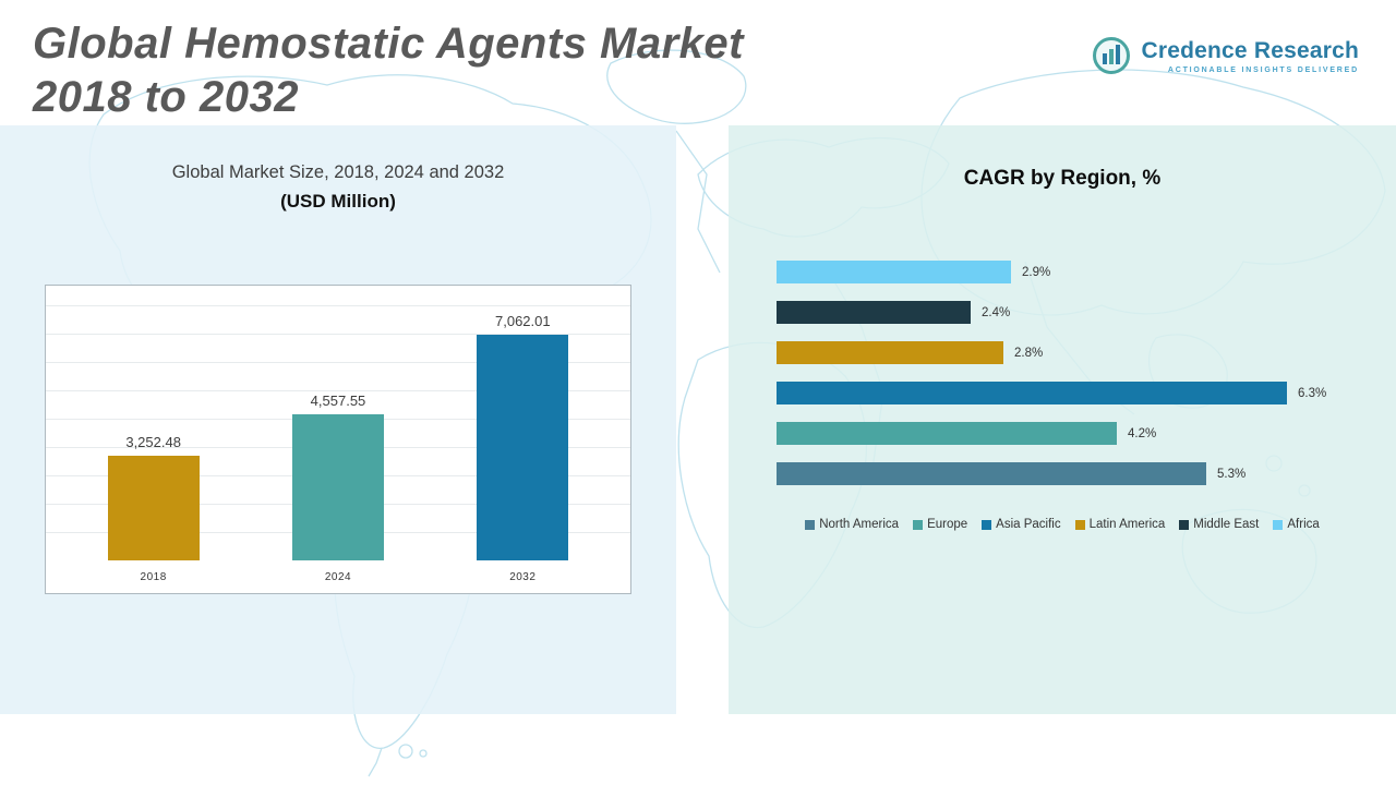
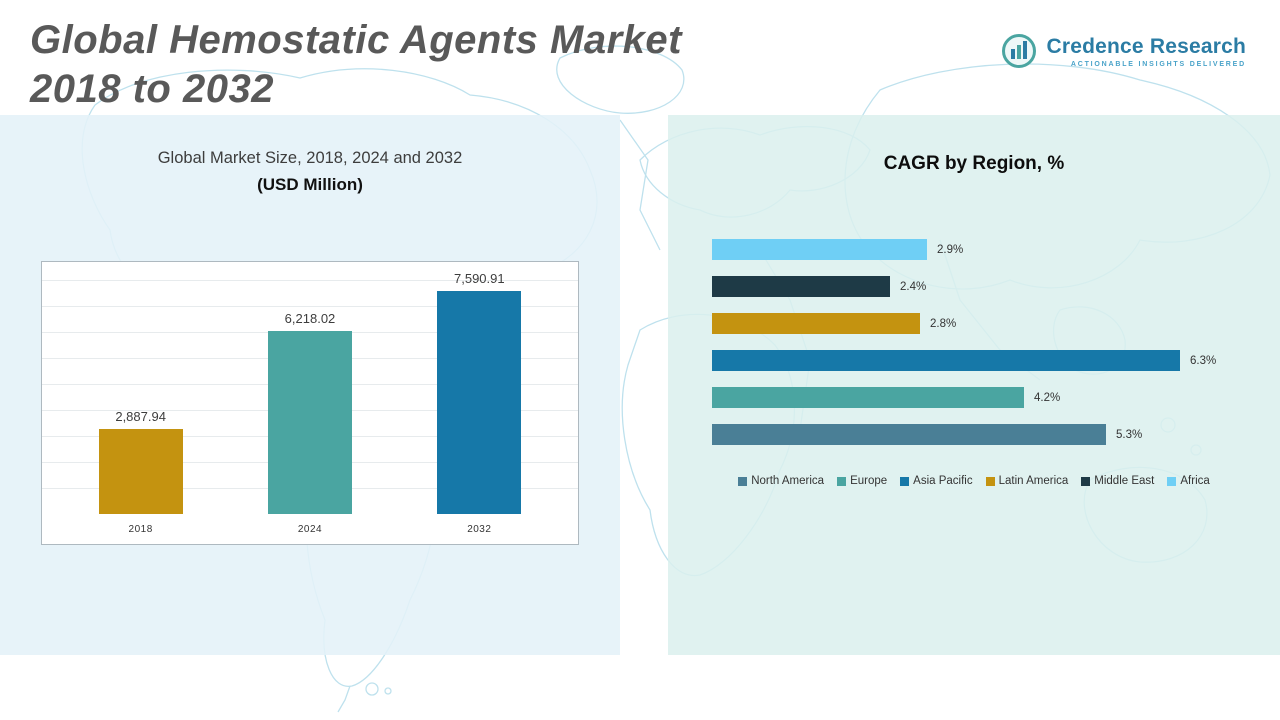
Global Market Size, 2018, 2024 and 2032/2018: 3,252.48 -> 2,887.94
Global Market Size, 2018, 2024 and 2032/2024: 4,557.55 -> 6,218.02
Global Market Size, 2018, 2024 and 2032/2032: 7,062.01 -> 7,590.91
